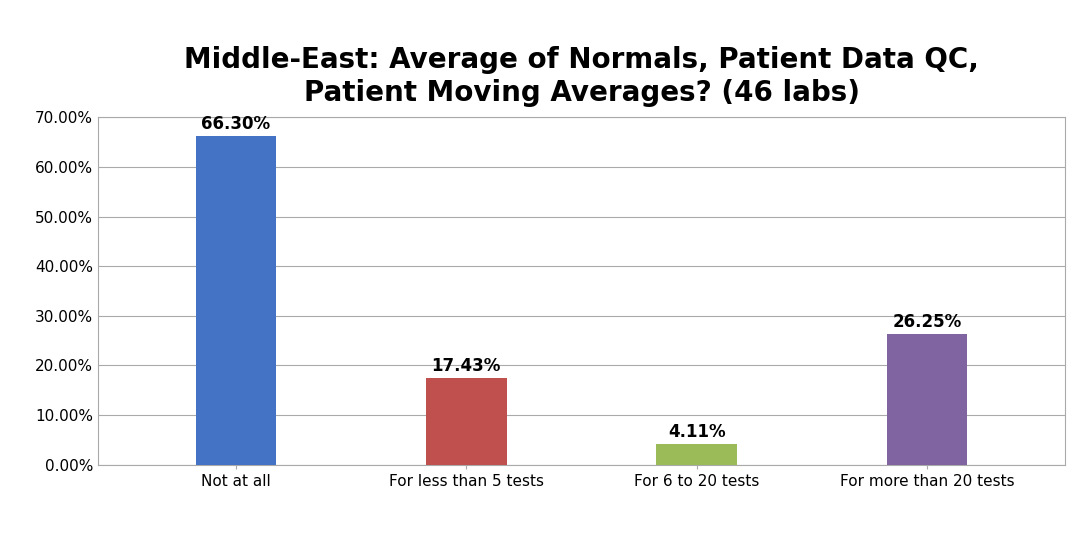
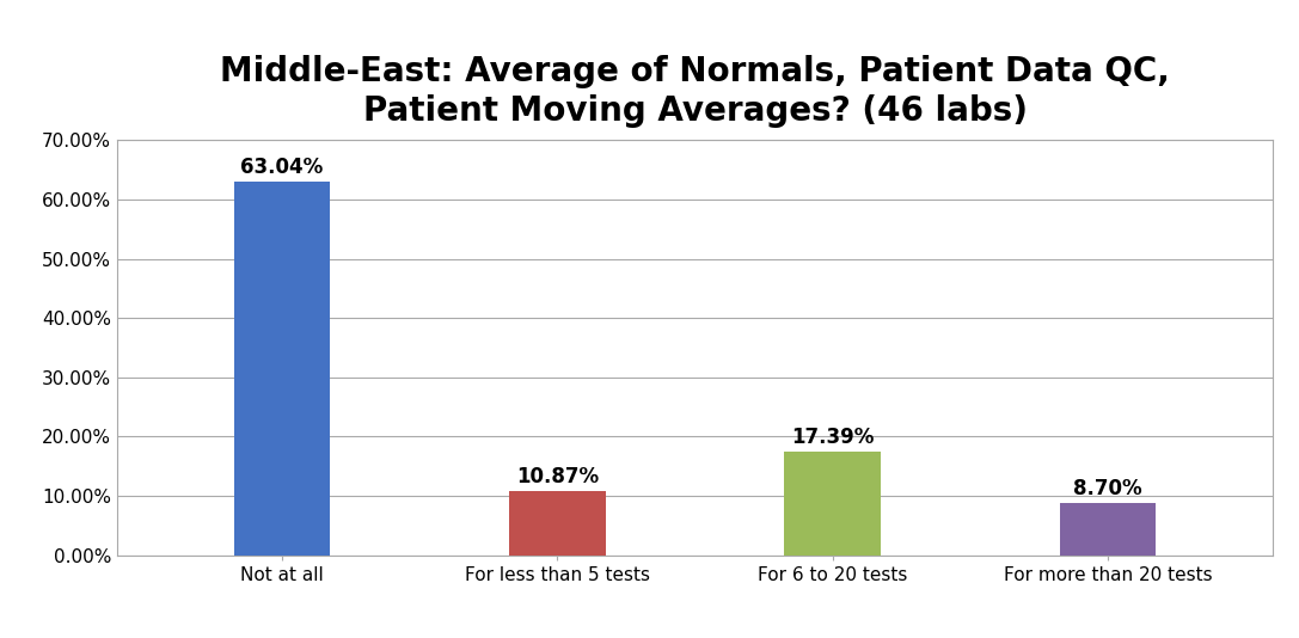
Not at all: 66.30% -> 63.04%
For less than 5 tests: 17.43% -> 10.87%
For 6 to 20 tests: 4.11% -> 17.39%
For more than 20 tests: 26.25% -> 8.70%
